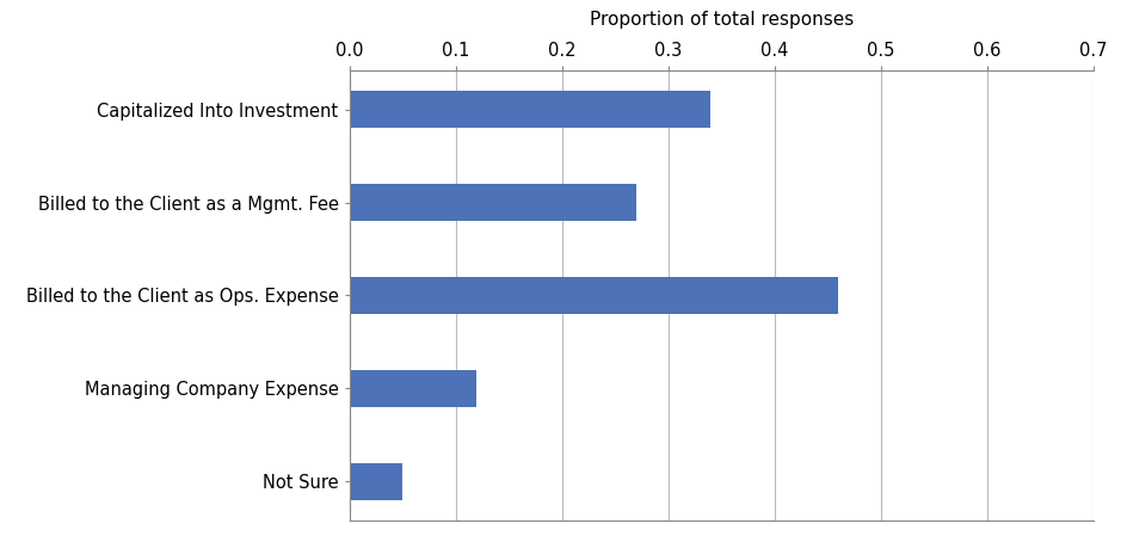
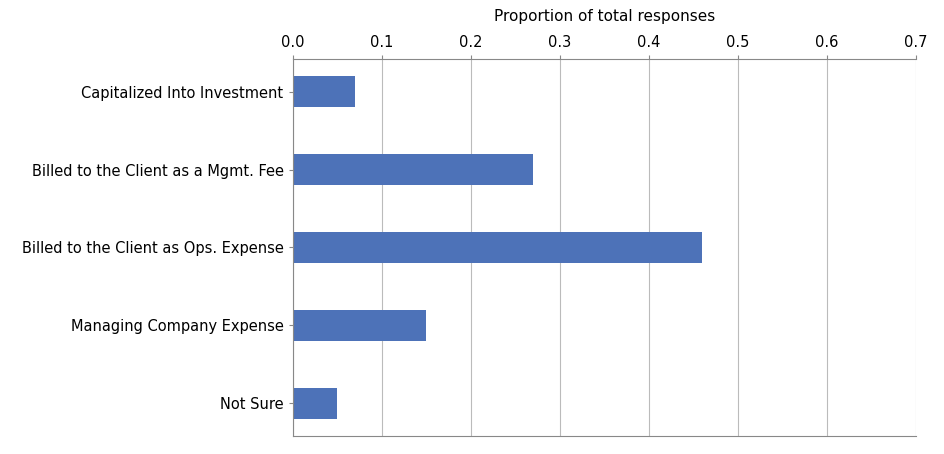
Capitalized Into Investment: 0.34 -> 0.07
Managing Company Expense: 0.12 -> 0.15
